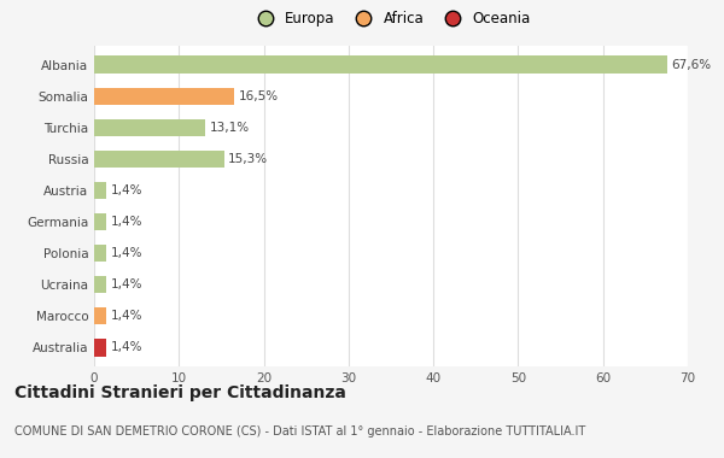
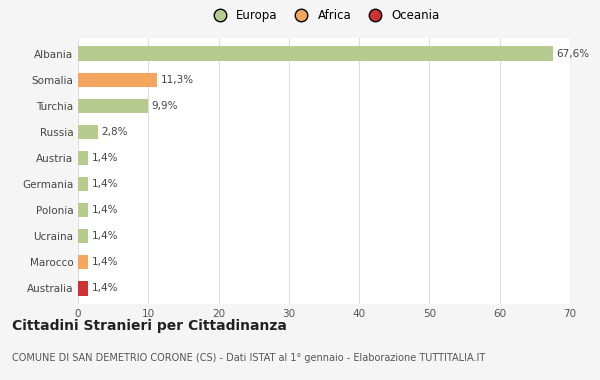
Somalia: 16,5% -> 11,3%
Turchia: 13,1% -> 9,9%
Russia: 15,3% -> 2,8%
